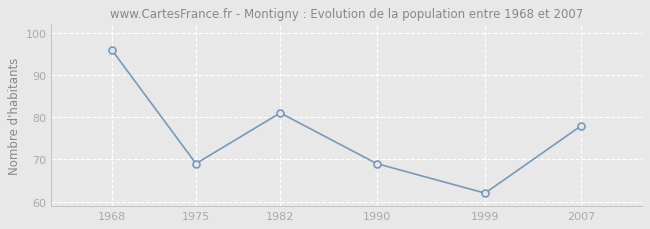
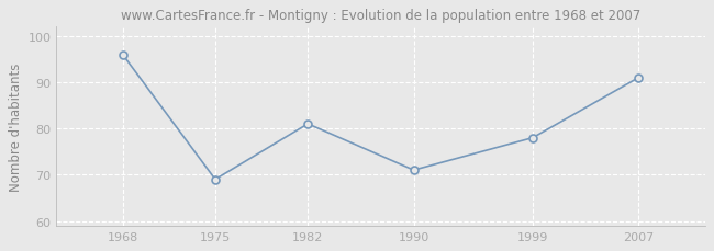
1990: 69 -> 71
1999: 62 -> 78
2007: 78 -> 91
